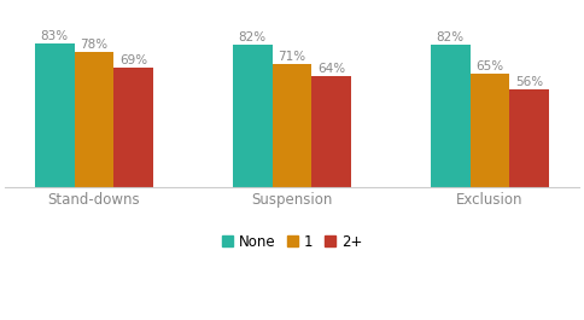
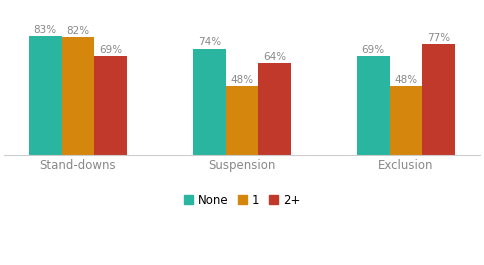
1/Stand-downs: 78% -> 82%
None/Suspension: 82% -> 74%
1/Suspension: 71% -> 48%
None/Exclusion: 82% -> 69%
1/Exclusion: 65% -> 48%
2+/Exclusion: 56% -> 77%
